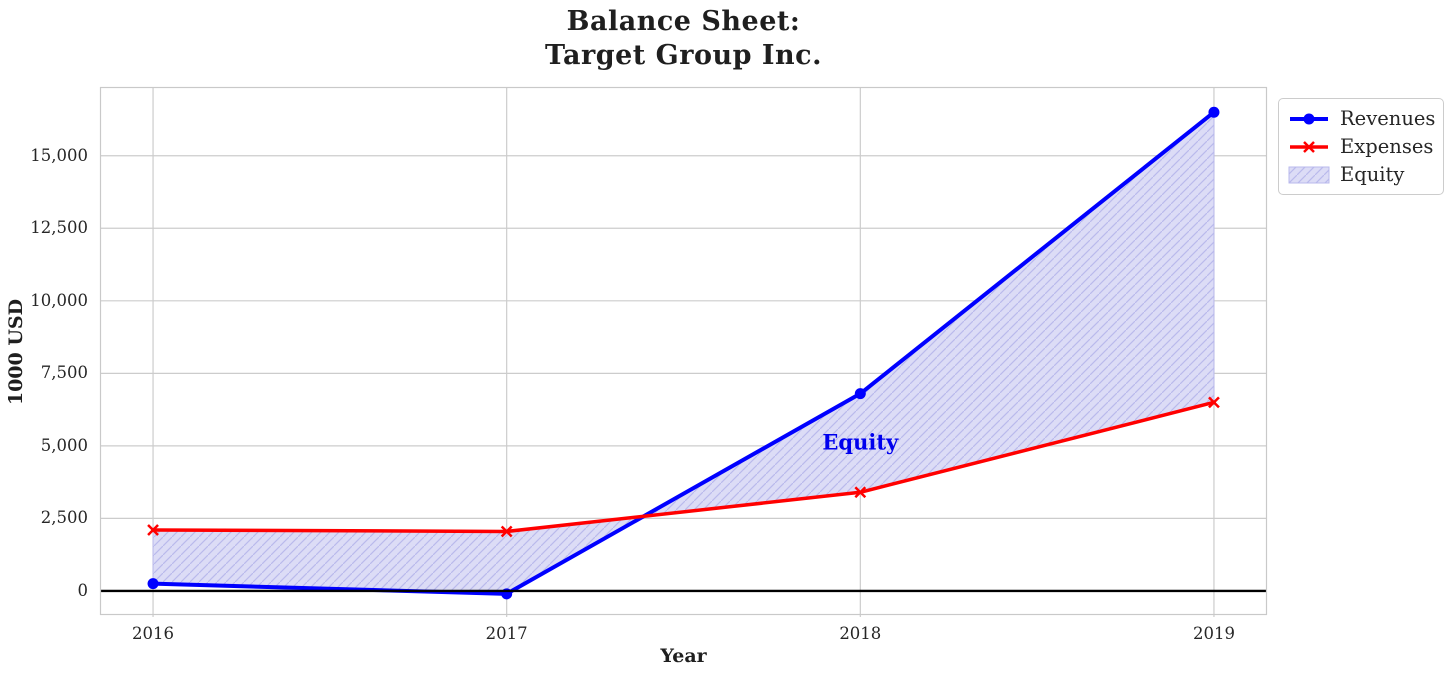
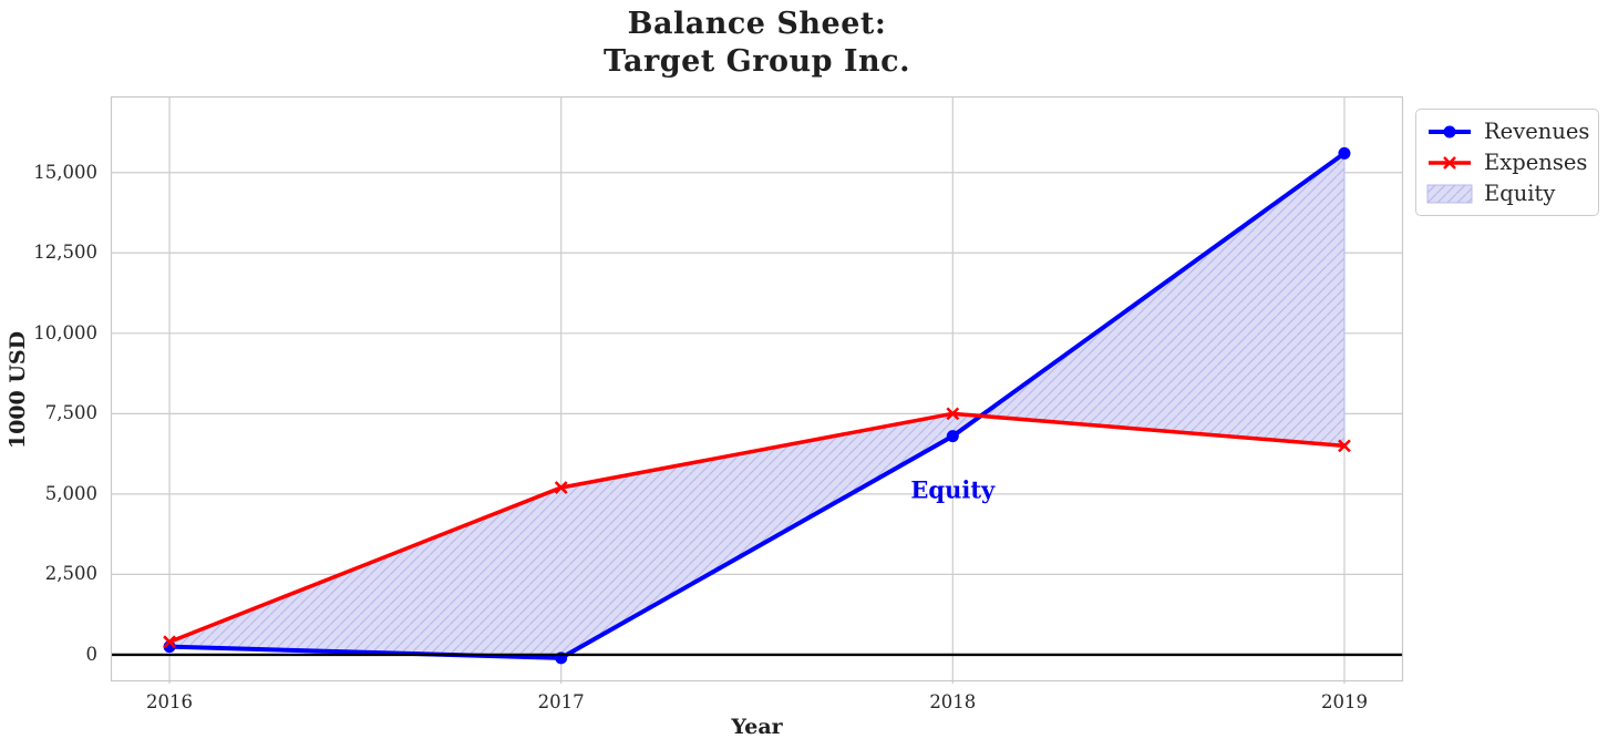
Expenses/2016: 2100 -> 400
Expenses/2017: 2000 -> 5200
Expenses/2018: 3400 -> 7500
Revenues/2019: 16500 -> 15600
